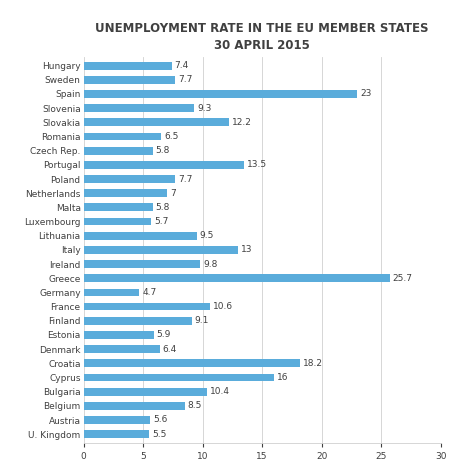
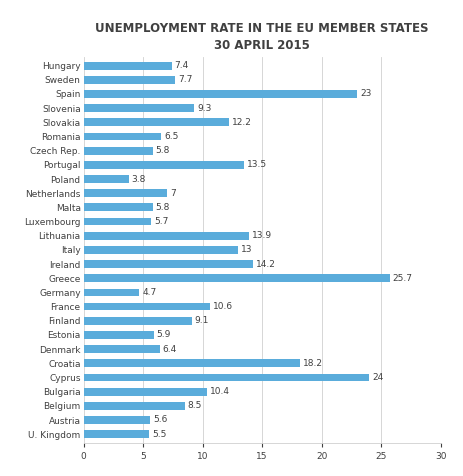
Poland: 7.7 -> 3.8
Lithuania: 9.5 -> 13.9
Ireland: 9.8 -> 14.2
Cyprus: 16 -> 24
